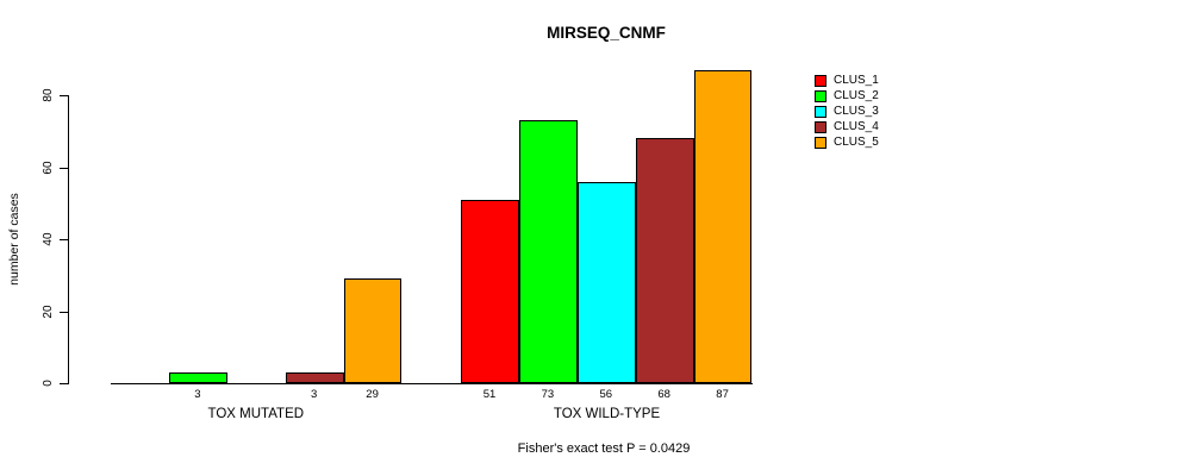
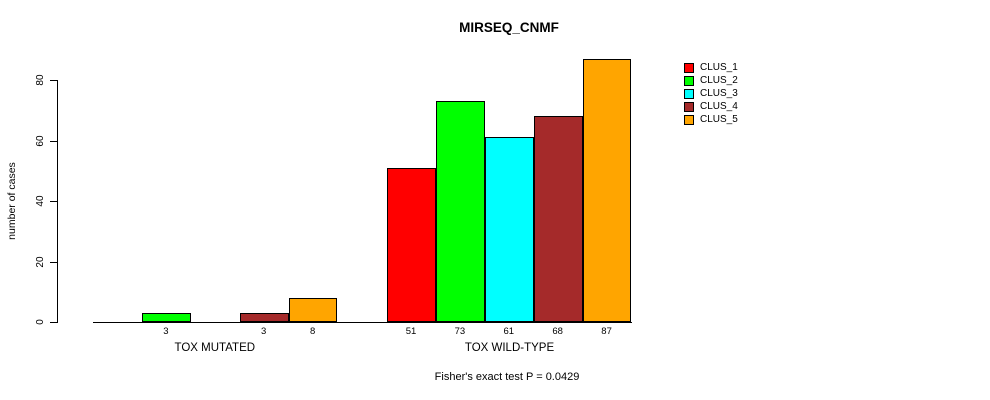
CLUS_5/TOX MUTATED: 29 -> 8
CLUS_3/TOX WILD-TYPE: 56 -> 61
